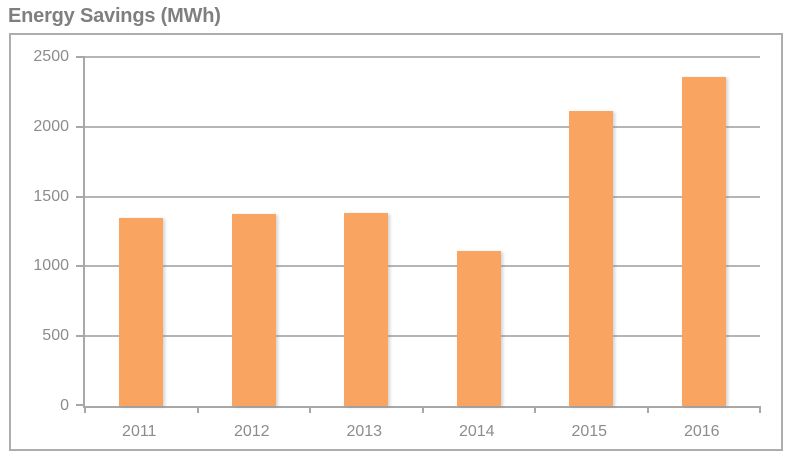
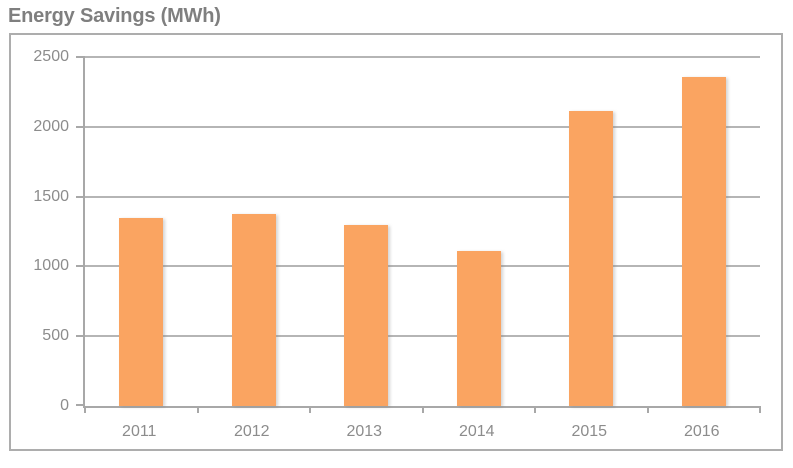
2013: 1380 -> 1300
